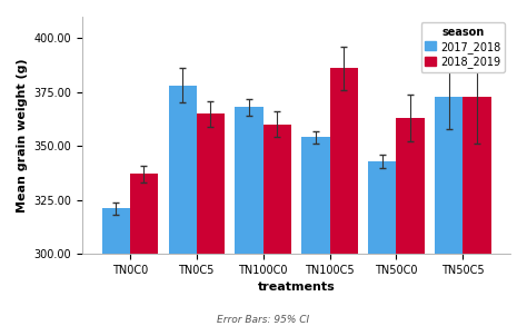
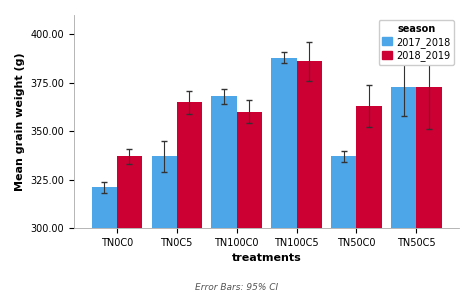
2017_2018/TN0C5: 378 -> 337
2017_2018/TN100C5: 354 -> 388
2017_2018/TN50C0: 343 -> 337
